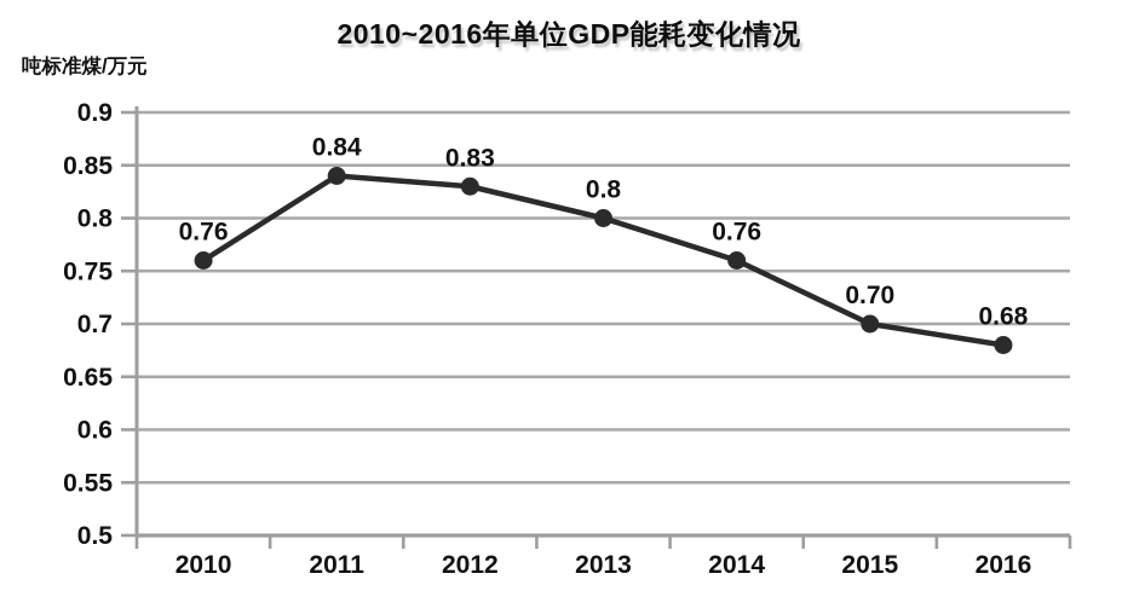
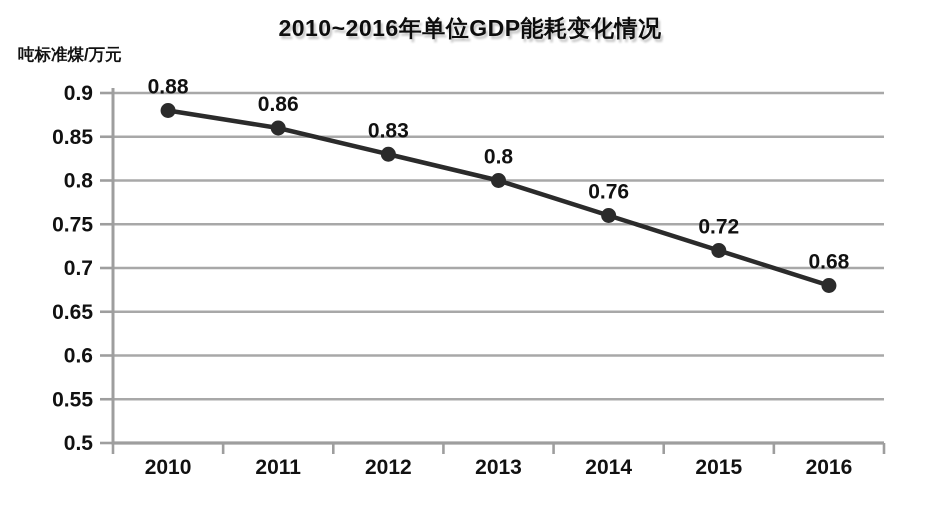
2010: 0.76 -> 0.88
2011: 0.84 -> 0.86
2015: 0.70 -> 0.72
